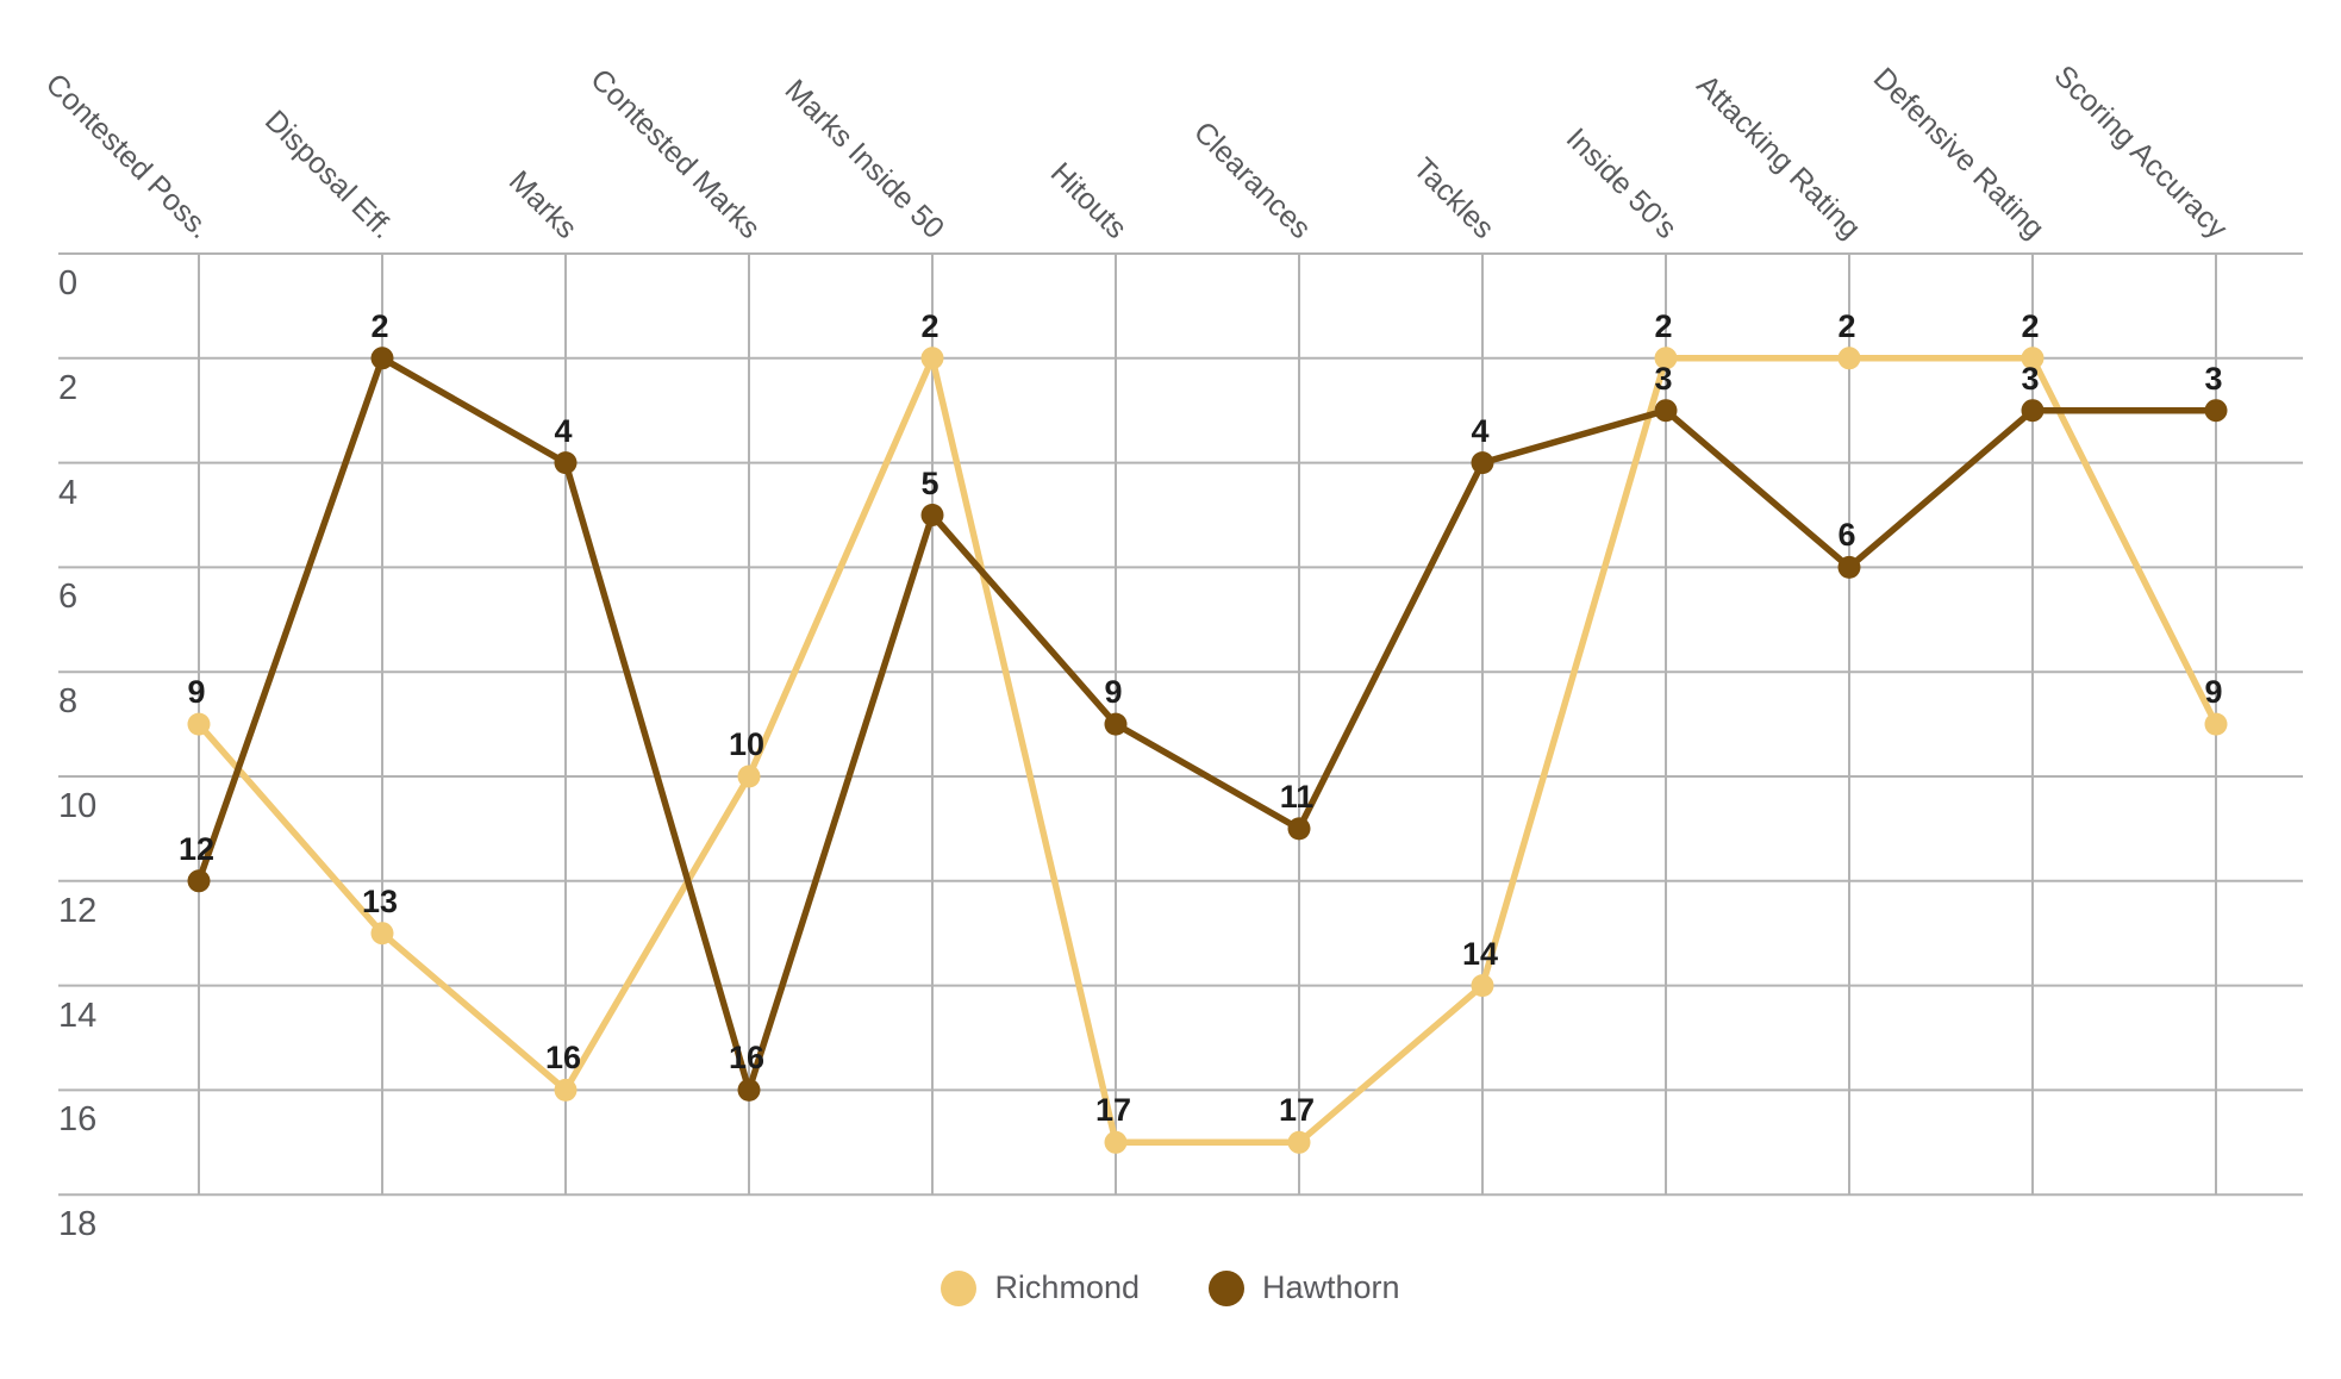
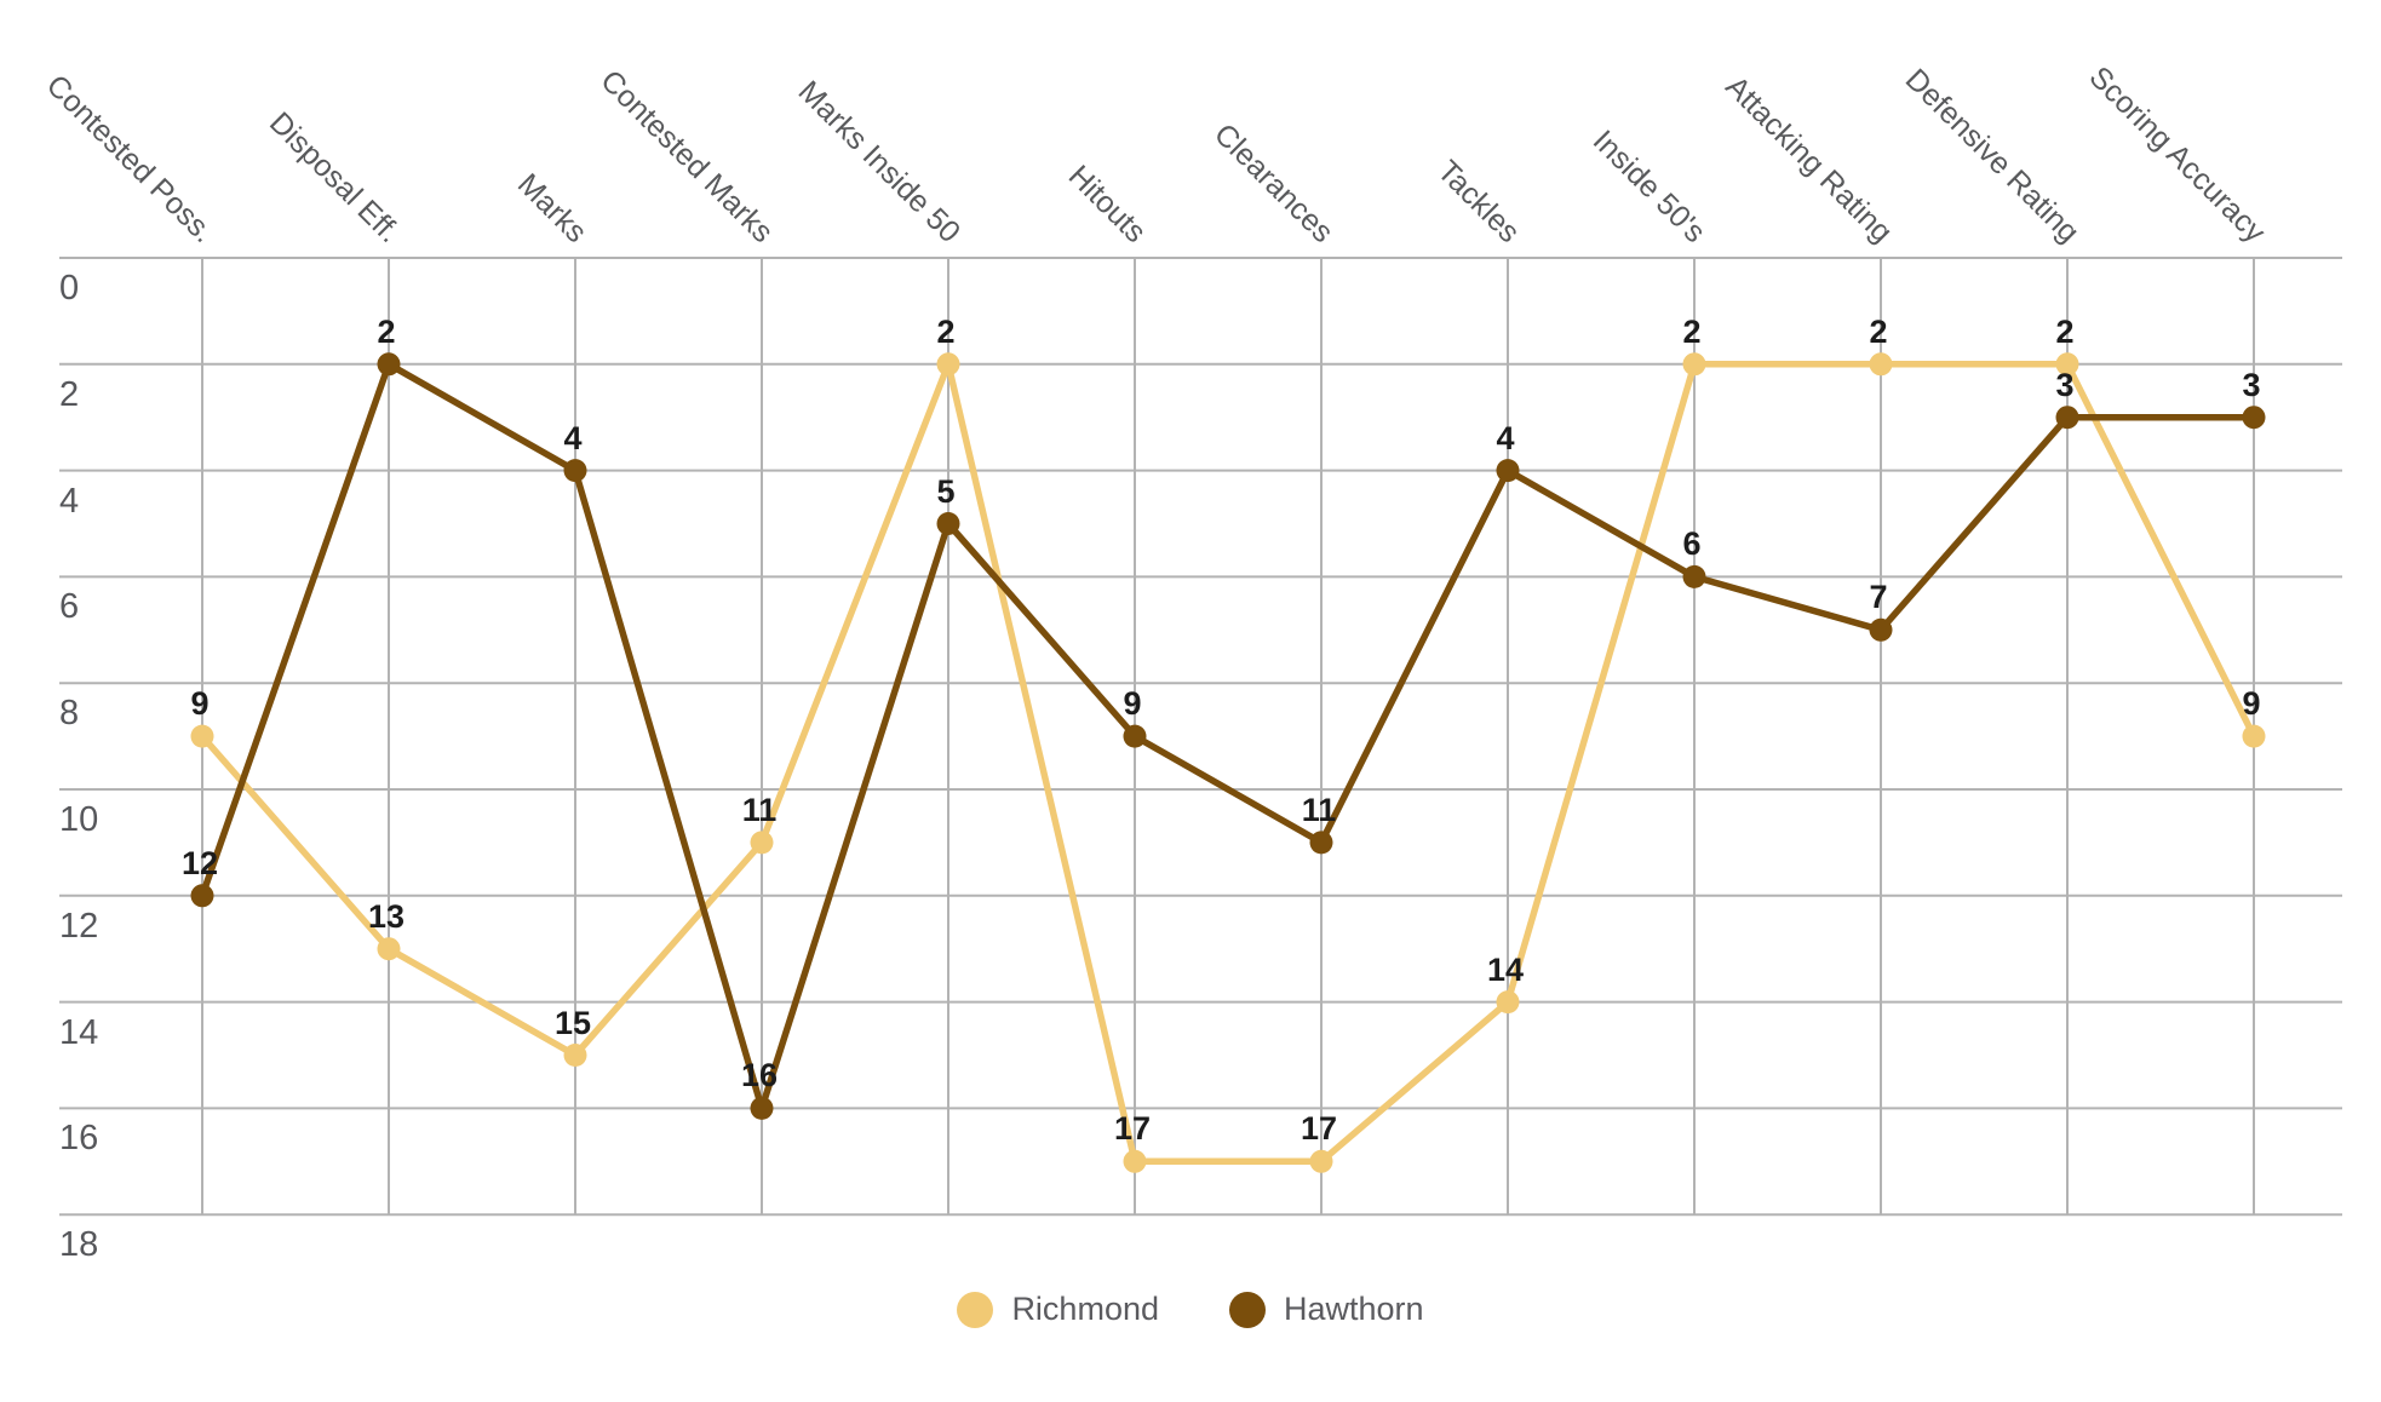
Richmond/Marks: 16 -> 15
Richmond/Contested Marks: 10 -> 11
Hawthorn/Inside 50's: 3 -> 6
Hawthorn/Attacking Rating: 6 -> 7
